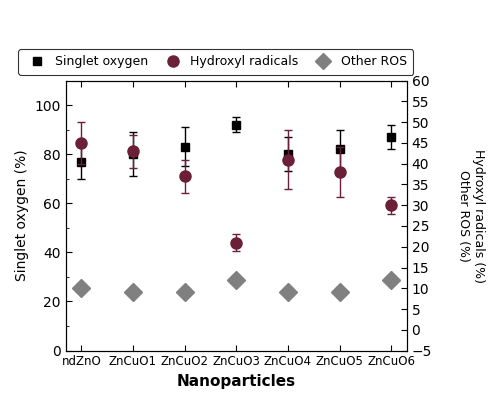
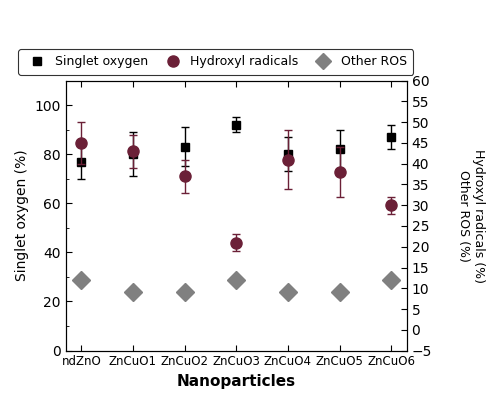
Other ROS/ndZnO: 10 -> 12
